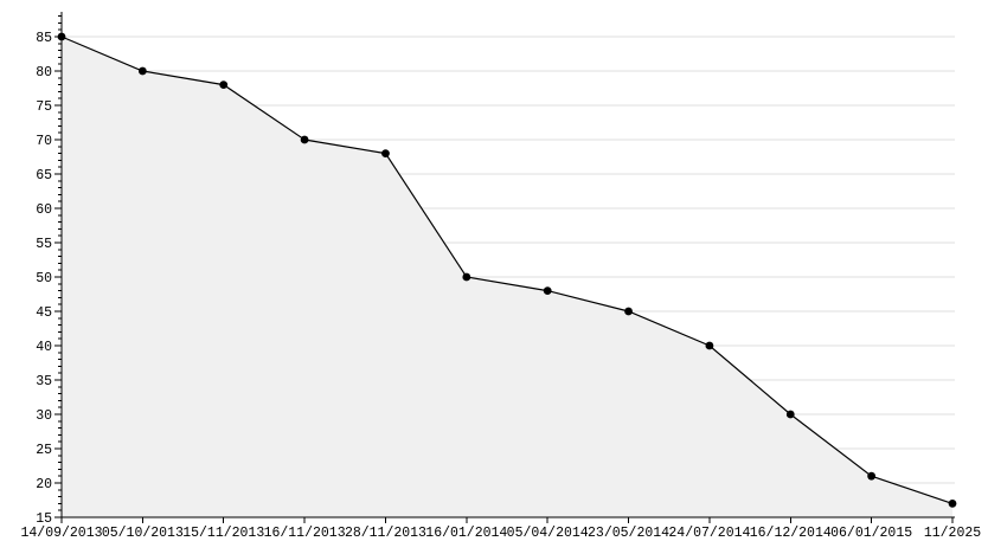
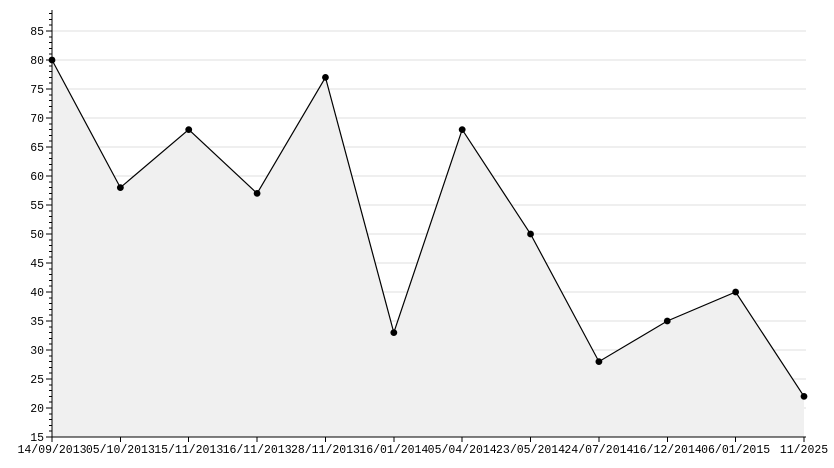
14/09/2013: 85 -> 80
05/10/2013: 80 -> 58
15/11/2013: 78 -> 68
16/11/2013: 70 -> 57
28/11/2013: 68 -> 77
16/01/2014: 50 -> 33
05/04/2014: 48 -> 68
23/05/2014: 45 -> 50
24/07/2014: 40 -> 28
16/12/2014: 30 -> 35
06/01/2015: 21 -> 40
11/2025: 17 -> 22
